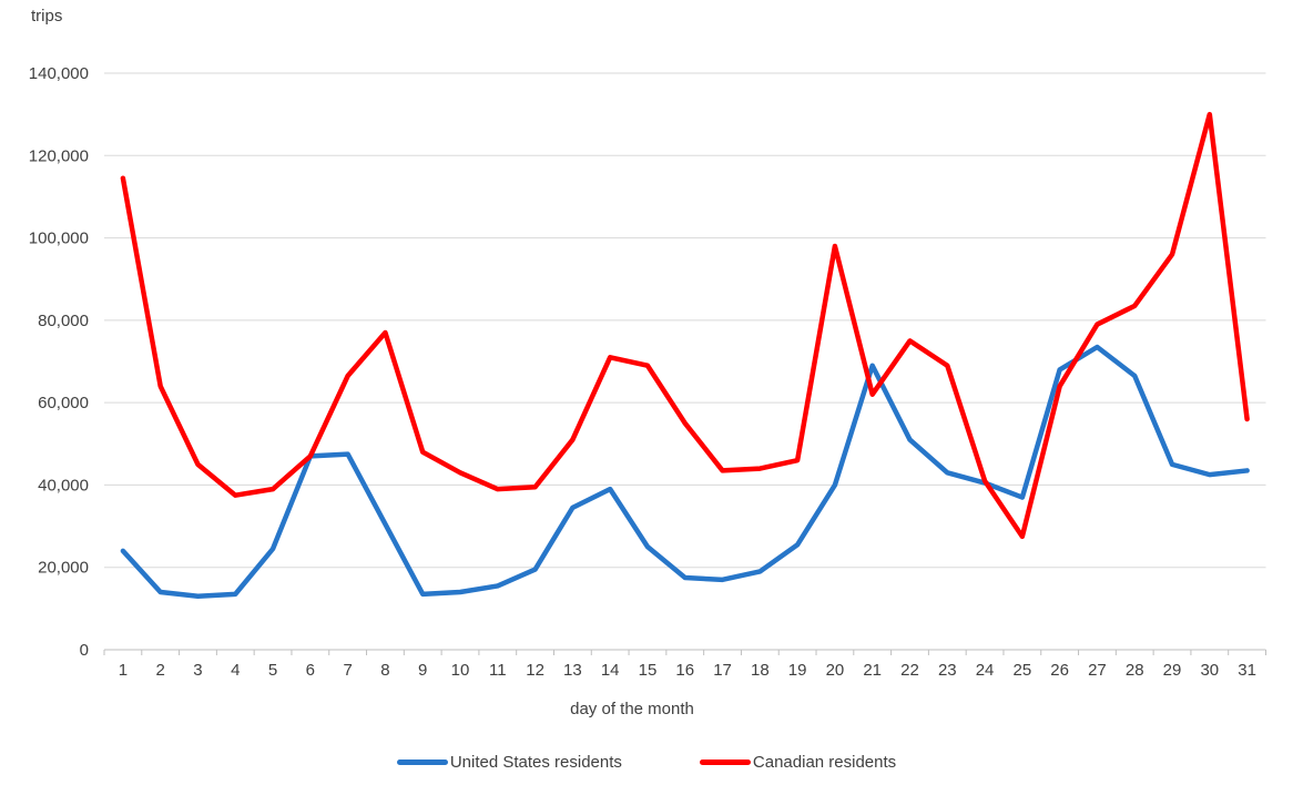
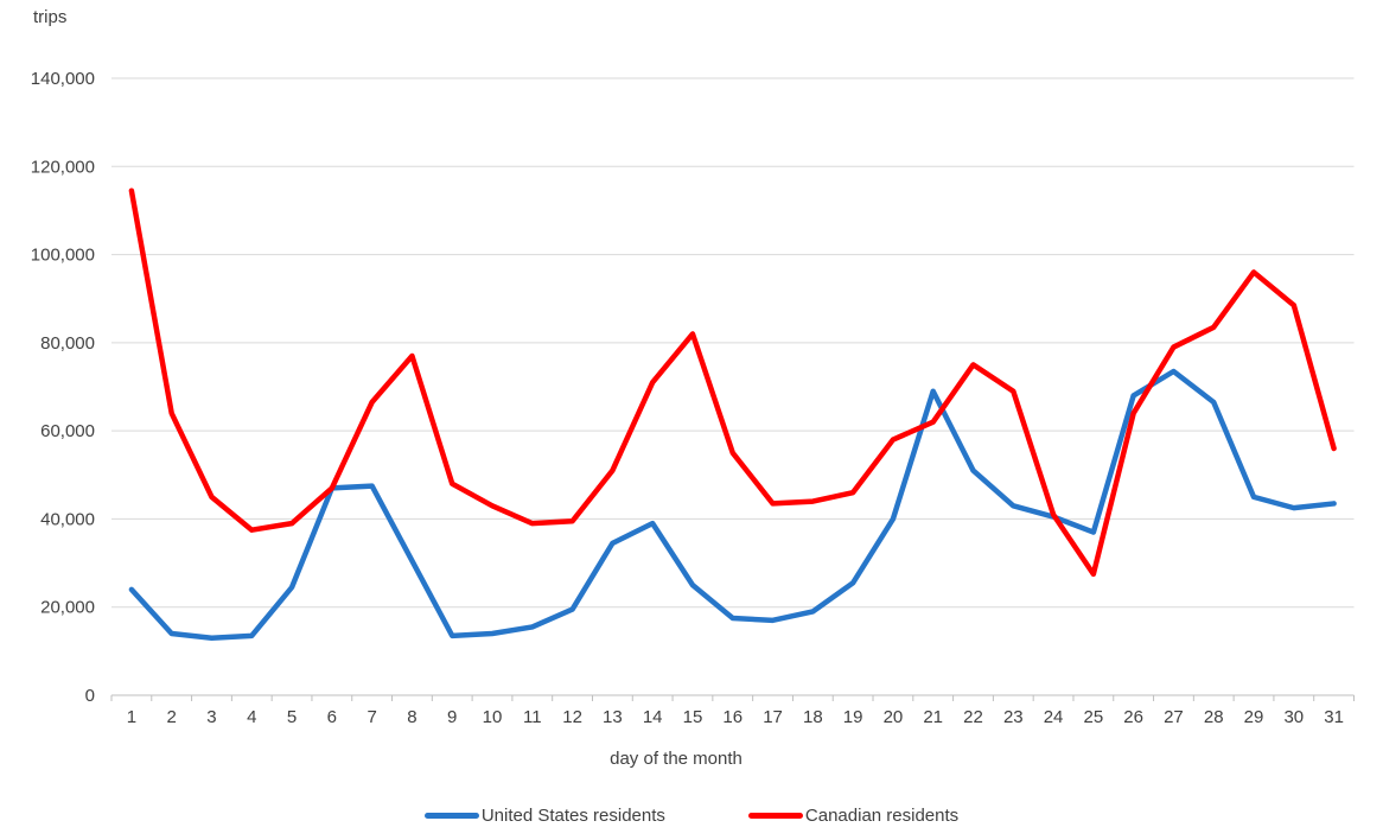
Canadian residents/15: 69000 -> 82000
Canadian residents/20: 98000 -> 58000
Canadian residents/30: 130000 -> 88000
